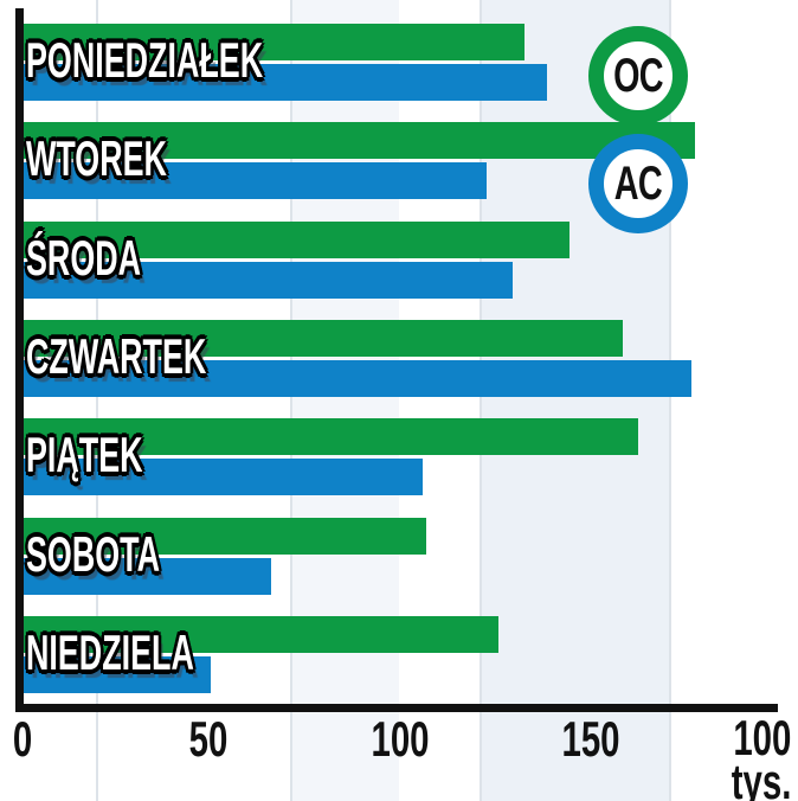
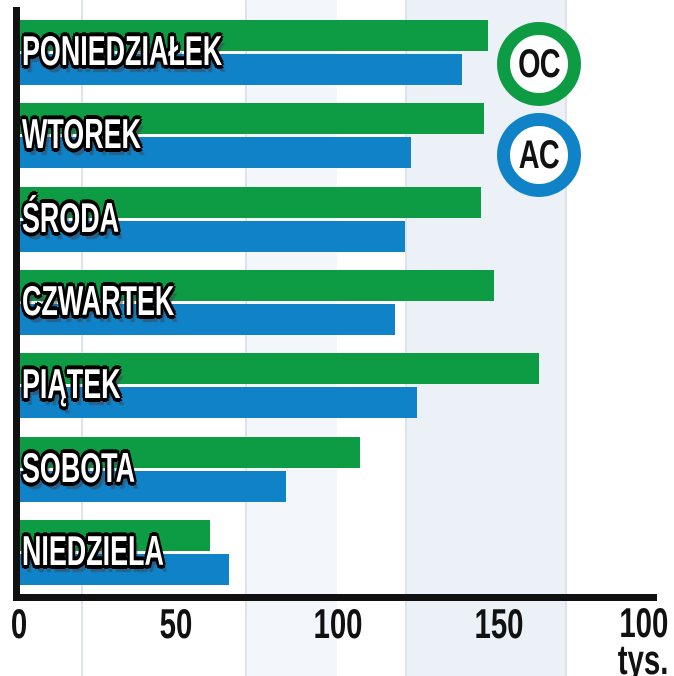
OC/PONIEDZIAŁEK: 133 -> 147
OC/WTOREK: 178 -> 146
AC/ŚRODA: 130 -> 121
OC/CZWARTEK: 159 -> 149
AC/CZWARTEK: 177 -> 118
AC/PIĄTEK: 106 -> 125
AC/SOBOTA: 66 -> 84
OC/NIEDZIELA: 126 -> 60
AC/NIEDZIELA: 50 -> 66
